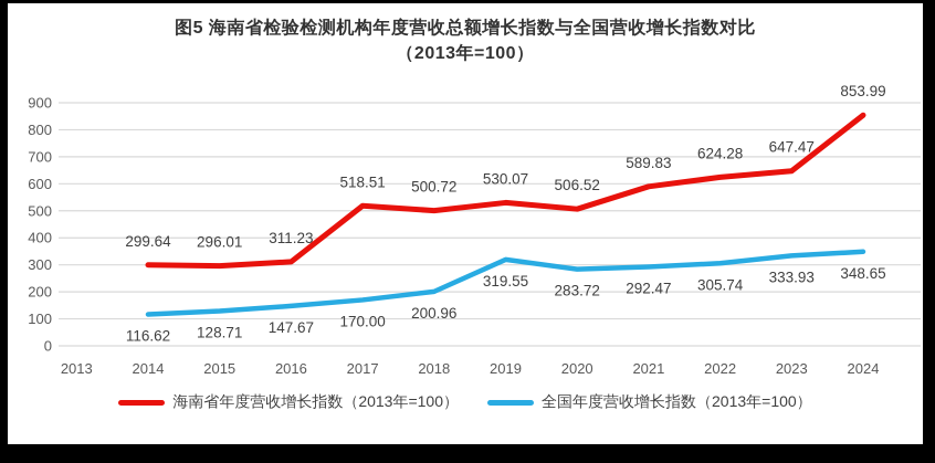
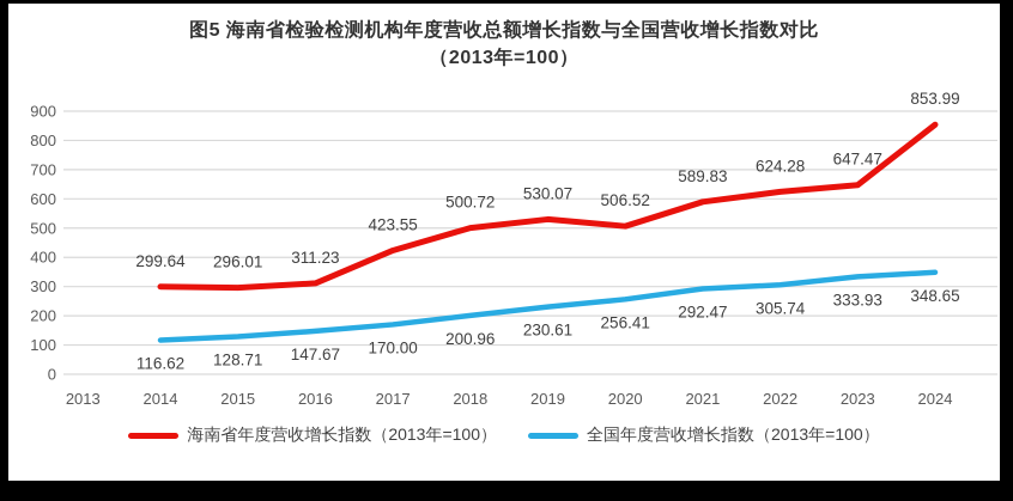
海南省年度营收增长指数（2013年=100）/2017: 518.51 -> 423.55
全国年度营收增长指数（2013年=100）/2019: 319.55 -> 230.61
全国年度营收增长指数（2013年=100）/2020: 283.72 -> 256.41
